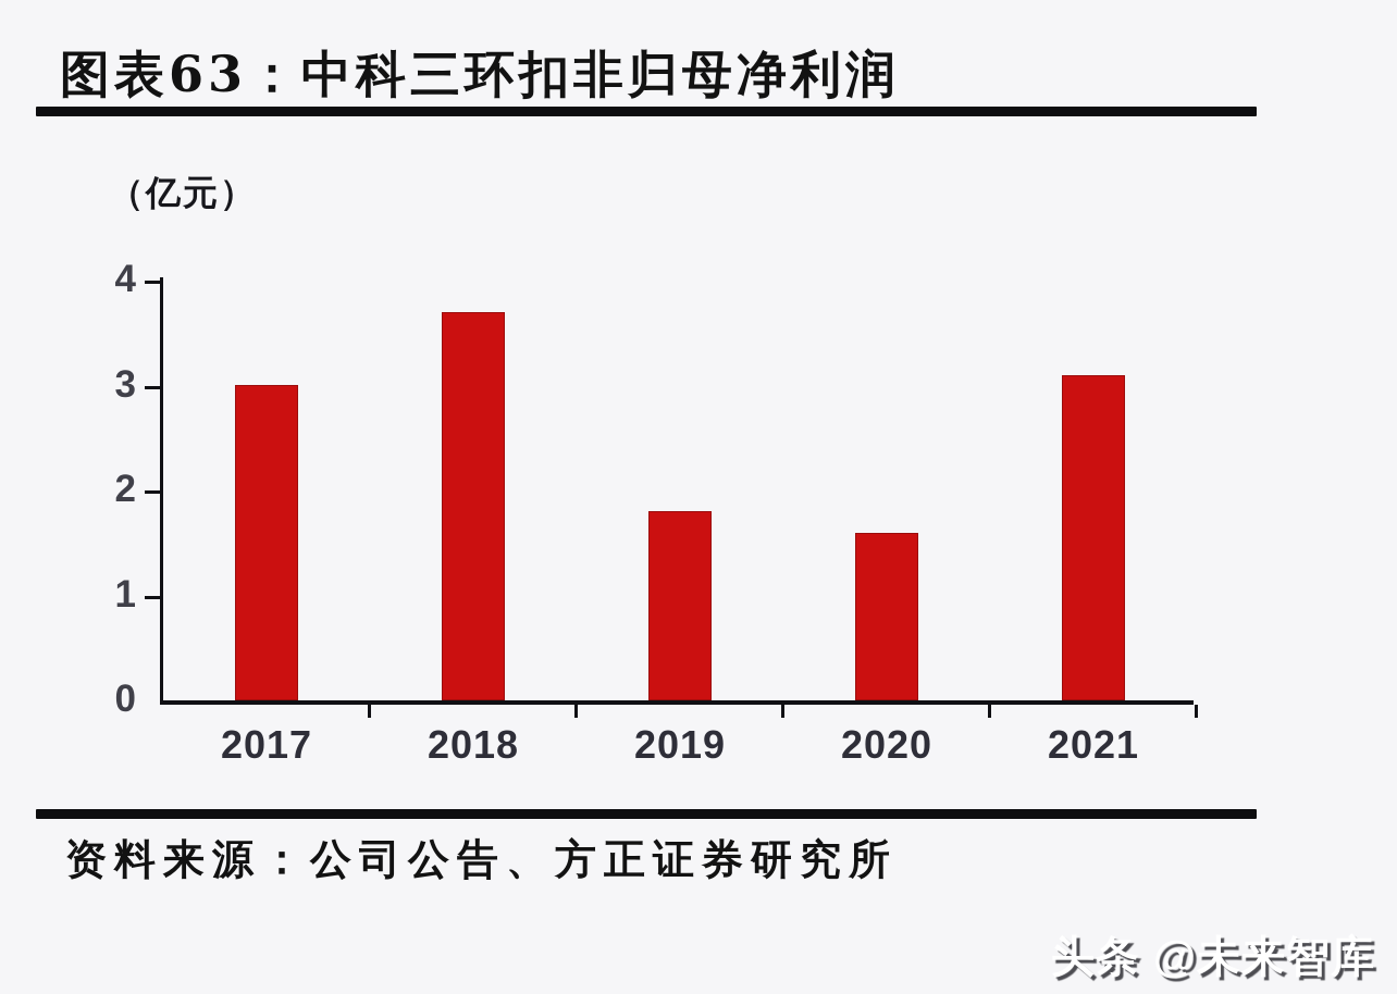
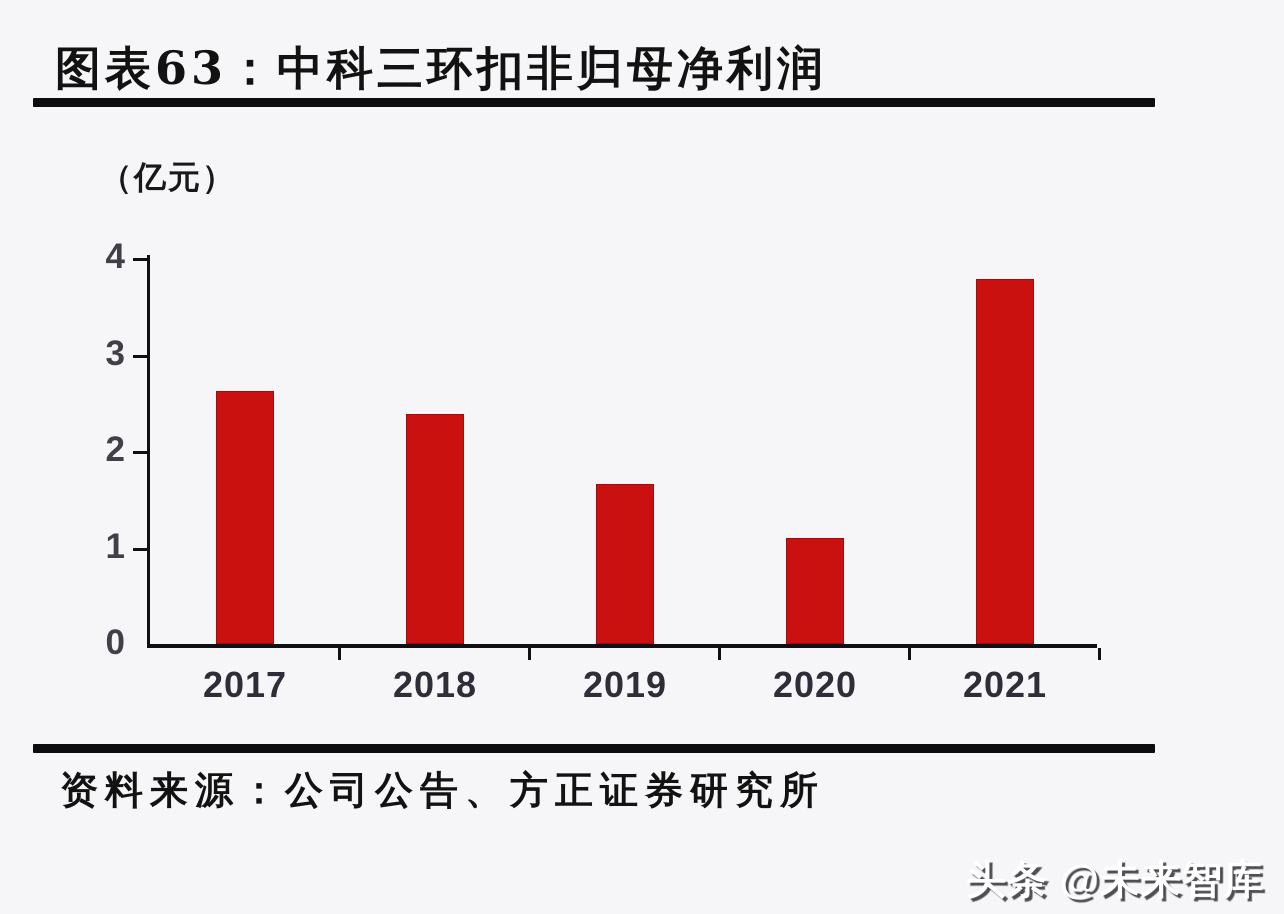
2017: 3.0 -> 2.6
2018: 3.7 -> 2.4
2019: 1.8 -> 1.7
2020: 1.6 -> 1.1
2021: 3.1 -> 3.8
